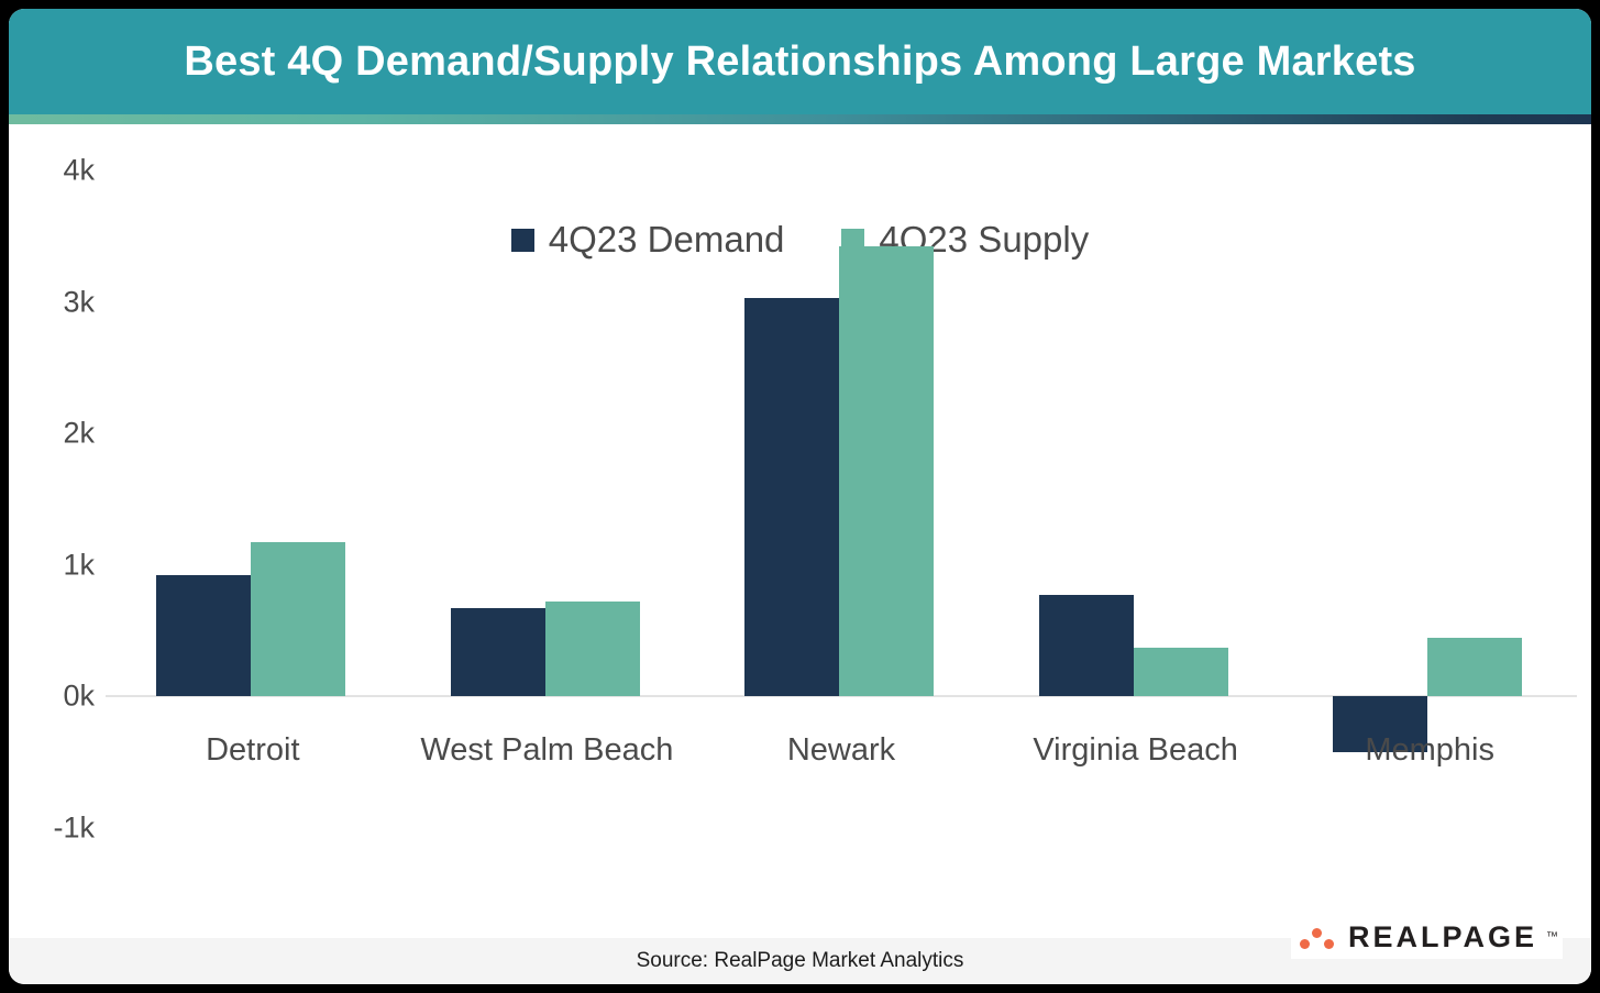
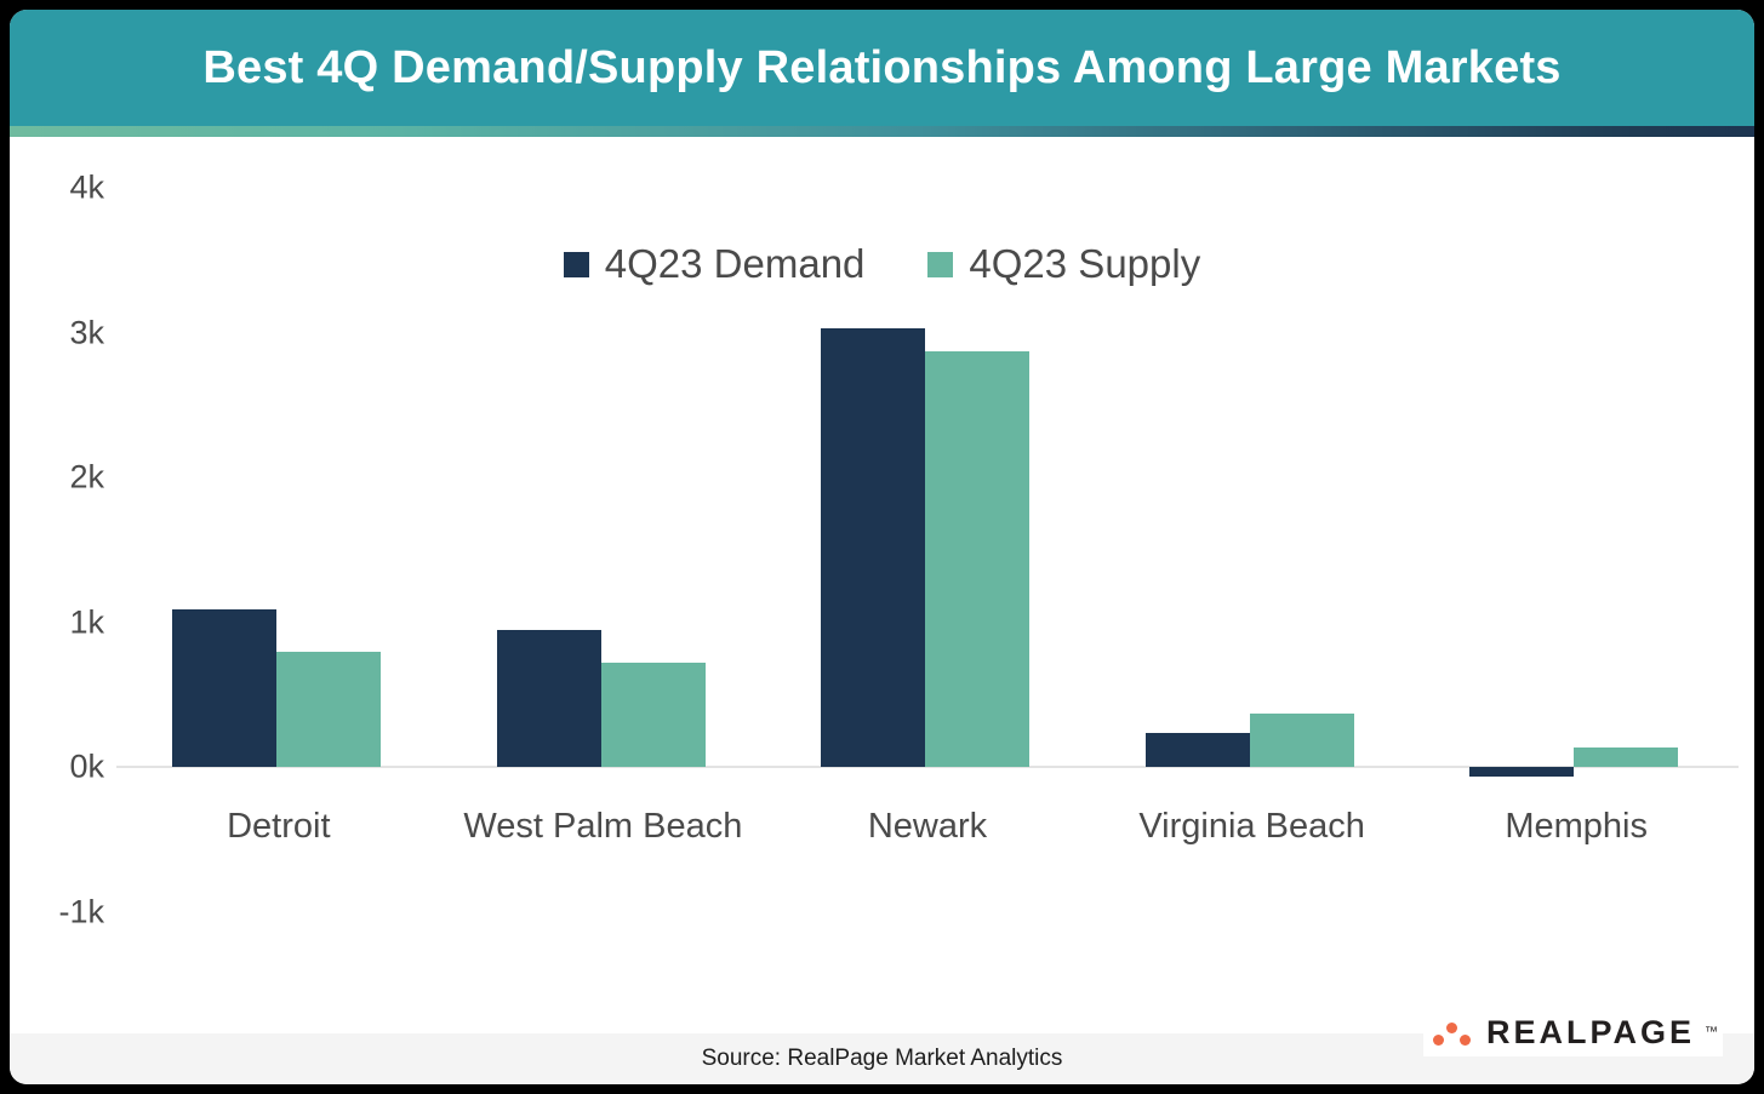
4Q23 Demand/Detroit: 0.92k -> 1.09k
4Q23 Supply/Detroit: 1.17k -> 0.80k
4Q23 Demand/West Palm Beach: 0.67k -> 0.95k
4Q23 Supply/Newark: 3.42k -> 2.87k
4Q23 Demand/Virginia Beach: 0.77k -> 0.24k
4Q23 Demand/Memphis: -0.42k -> -0.06k
4Q23 Supply/Memphis: 0.45k -> 0.14k
